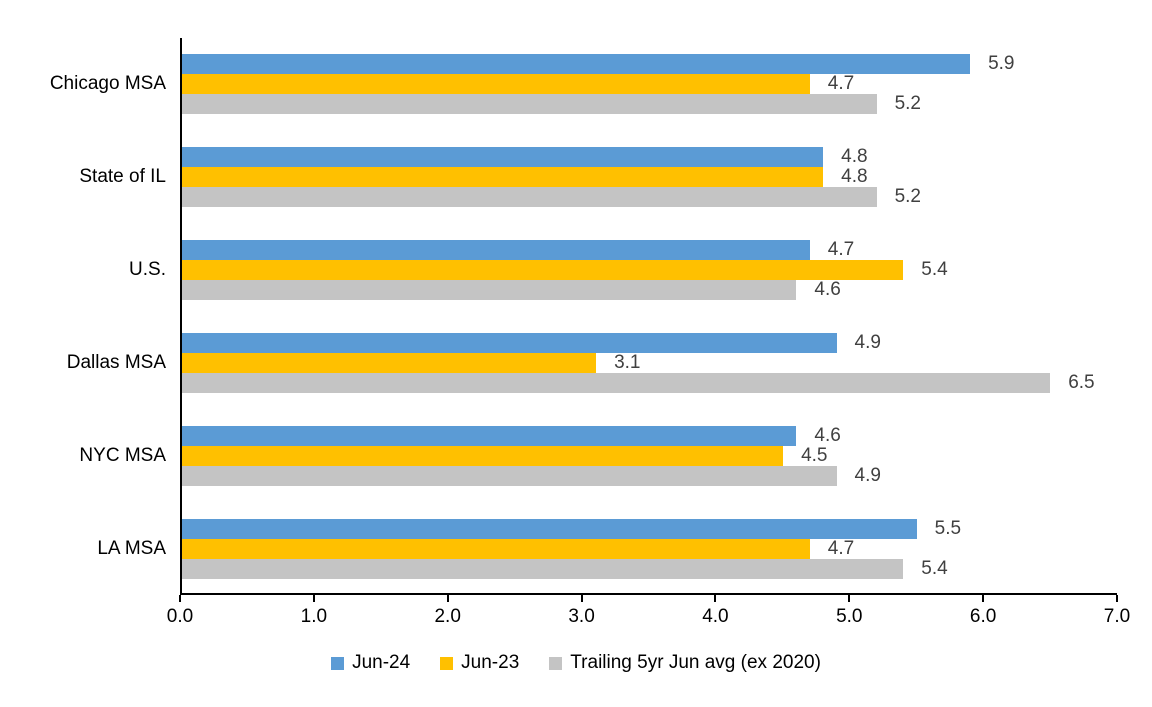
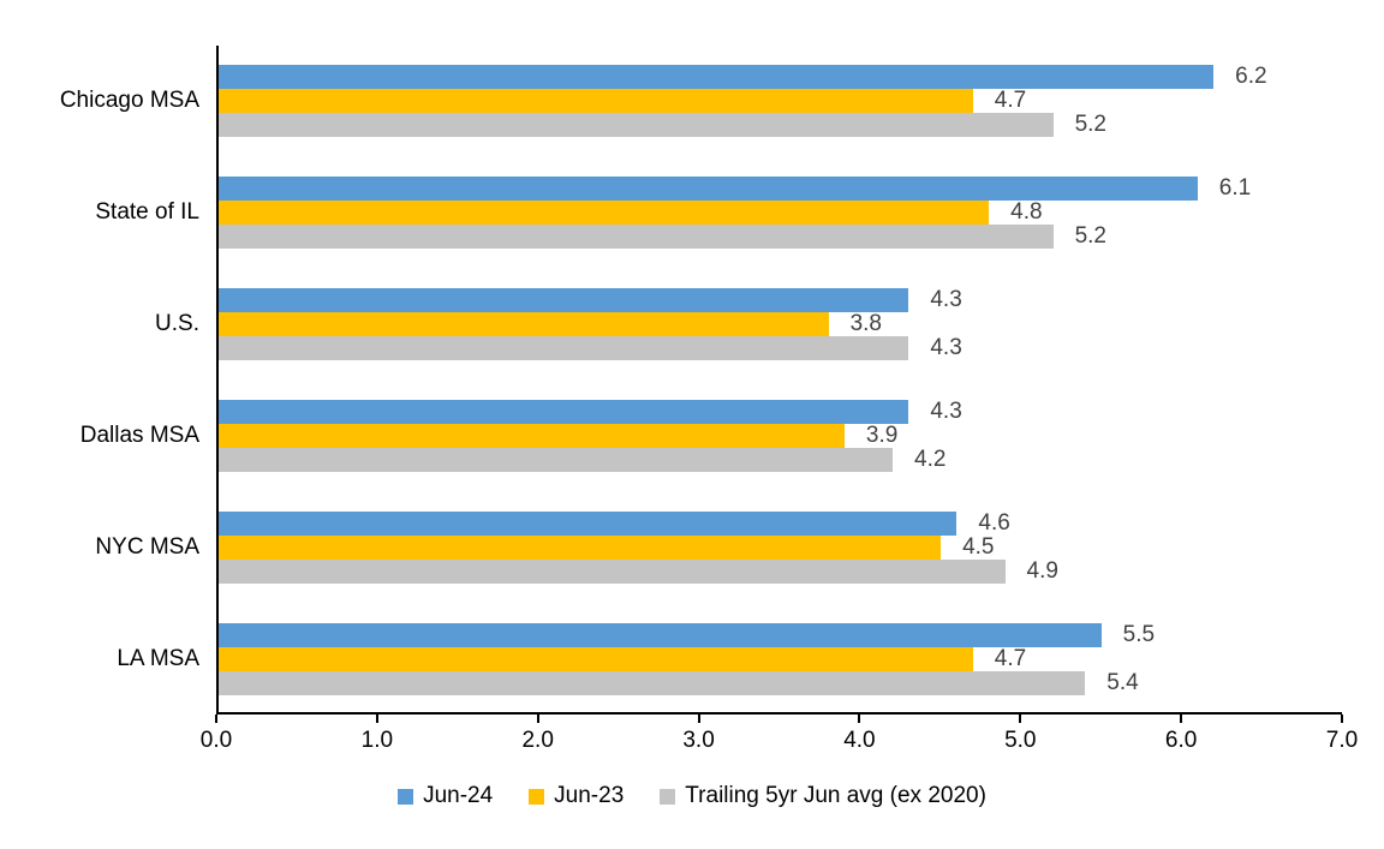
Jun-24/Chicago MSA: 5.9 -> 6.2
Jun-24/State of IL: 4.8 -> 6.1
Jun-24/U.S.: 4.7 -> 4.3
Jun-23/U.S.: 5.4 -> 3.8
Trailing 5yr Jun avg (ex 2020)/U.S.: 4.6 -> 4.3
Jun-24/Dallas MSA: 4.9 -> 4.3
Jun-23/Dallas MSA: 3.1 -> 3.9
Trailing 5yr Jun avg (ex 2020)/Dallas MSA: 6.5 -> 4.2
